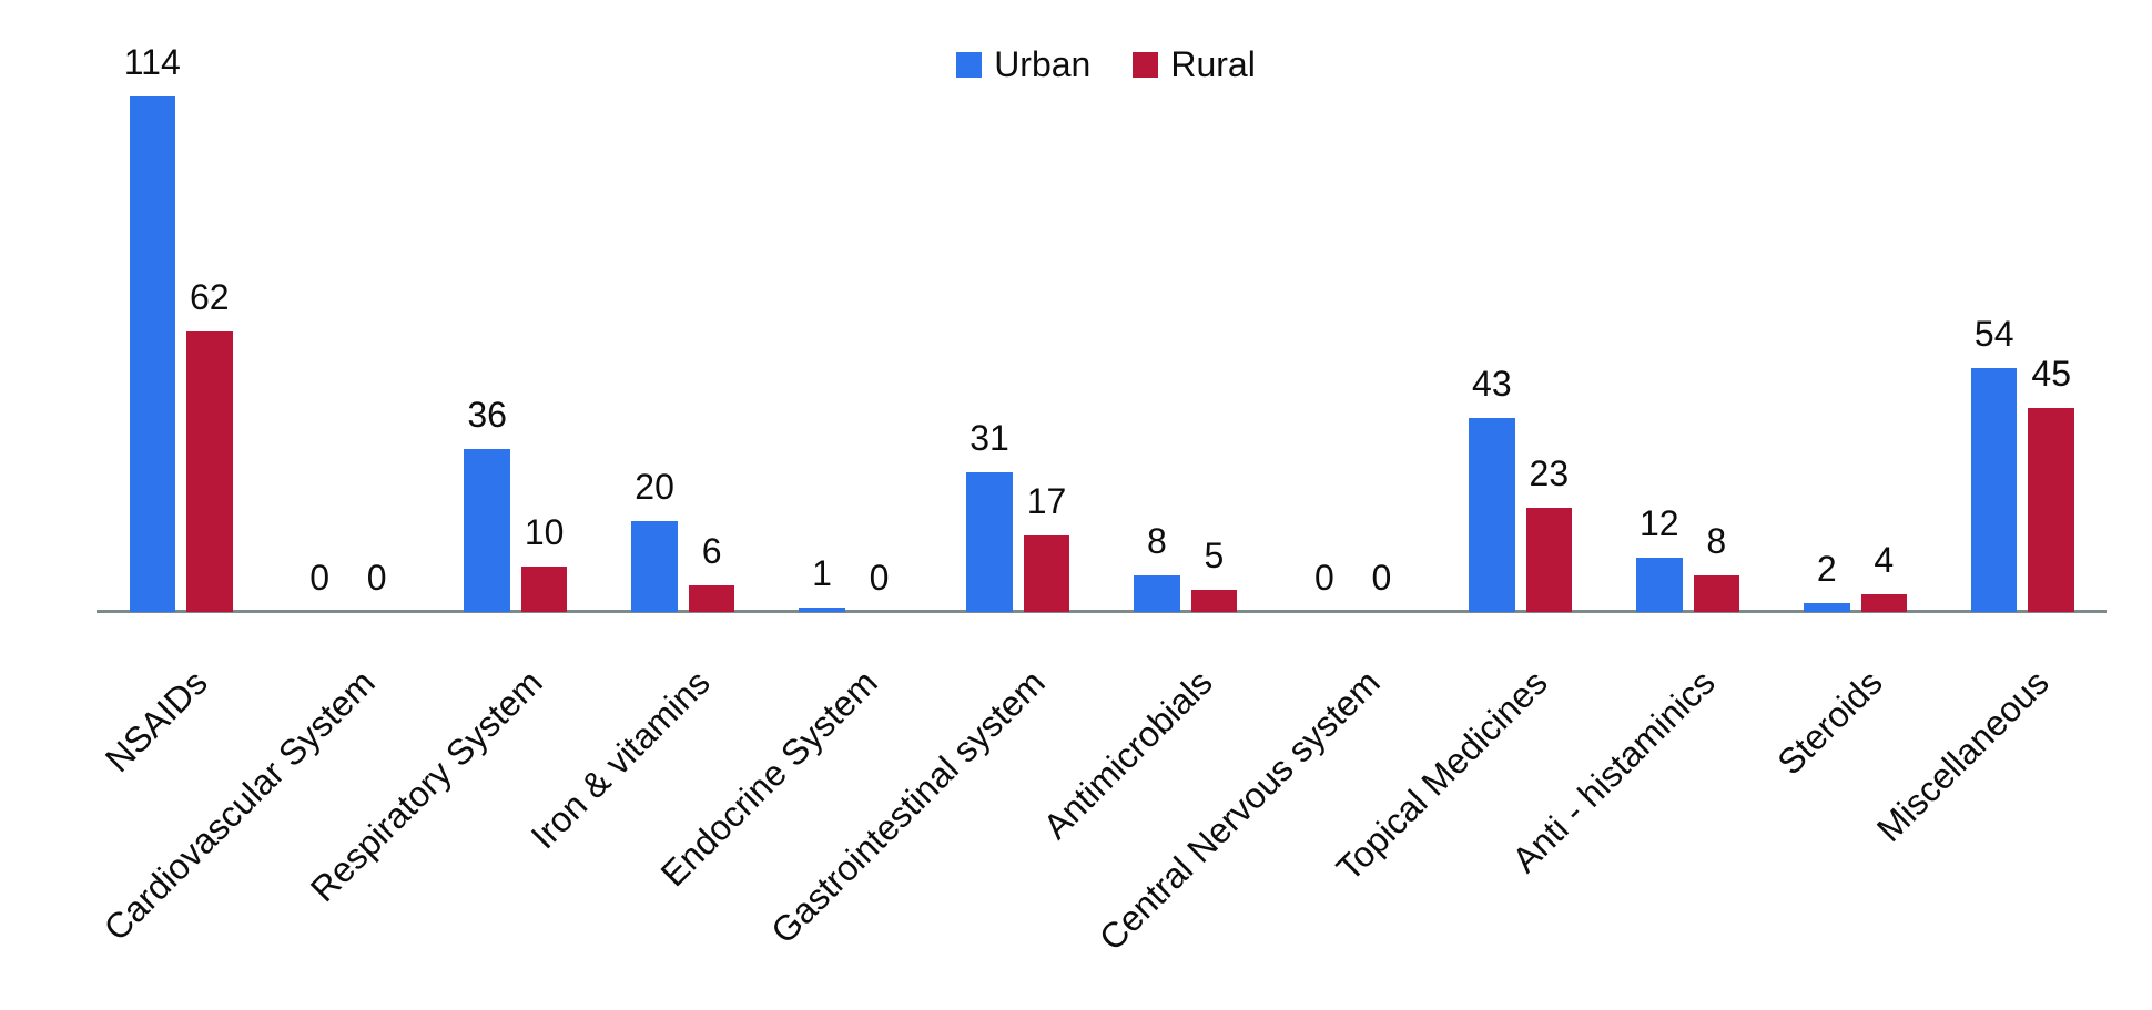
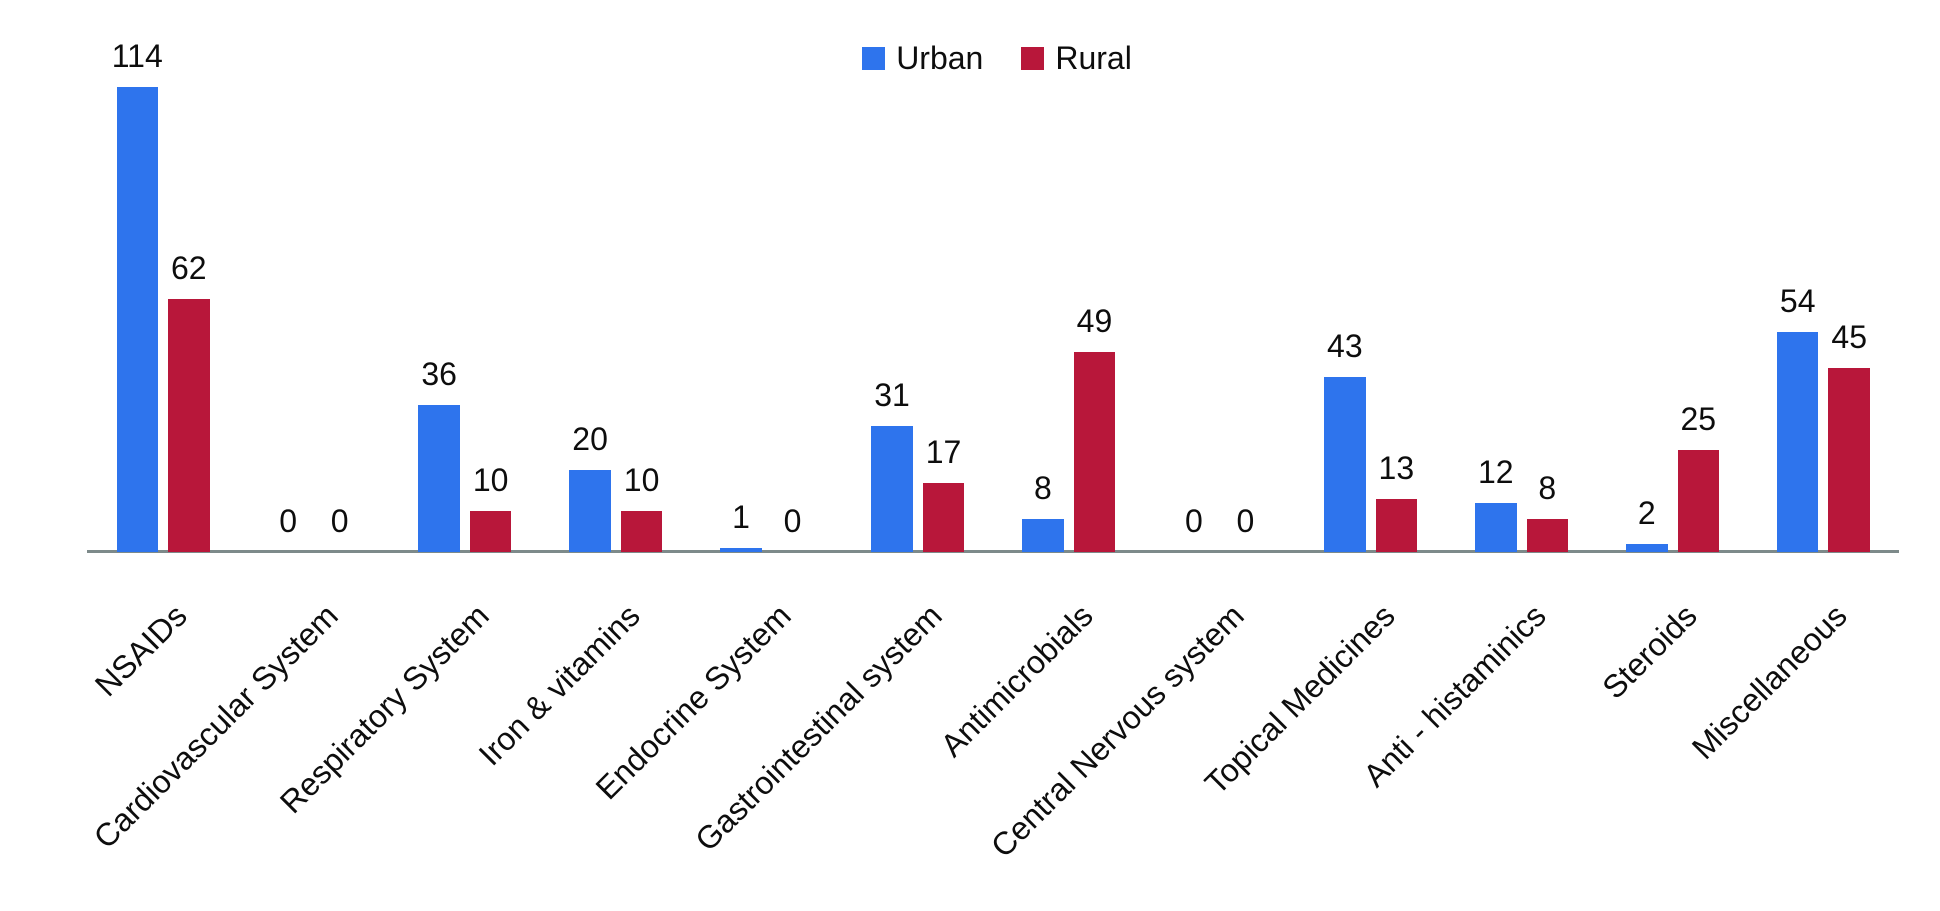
Rural/Iron & vitamins: 6 -> 10
Rural/Antimicrobials: 5 -> 49
Rural/Topical Medicines: 23 -> 13
Rural/Steroids: 4 -> 25
